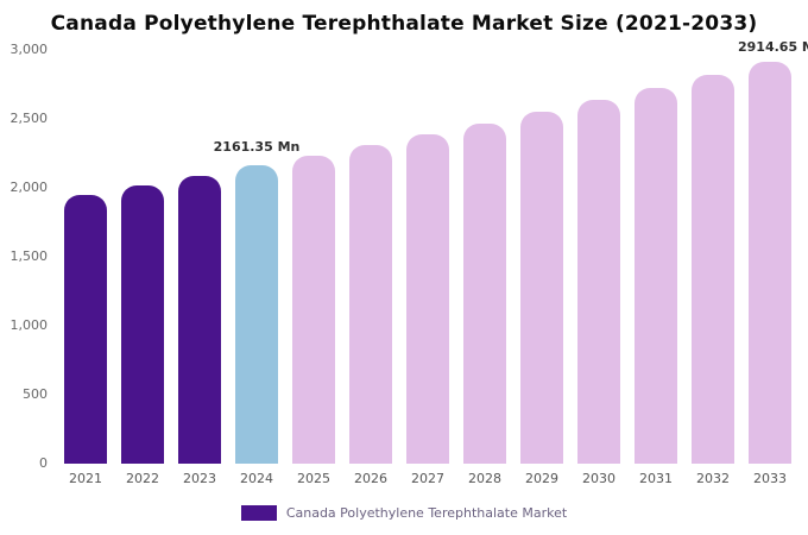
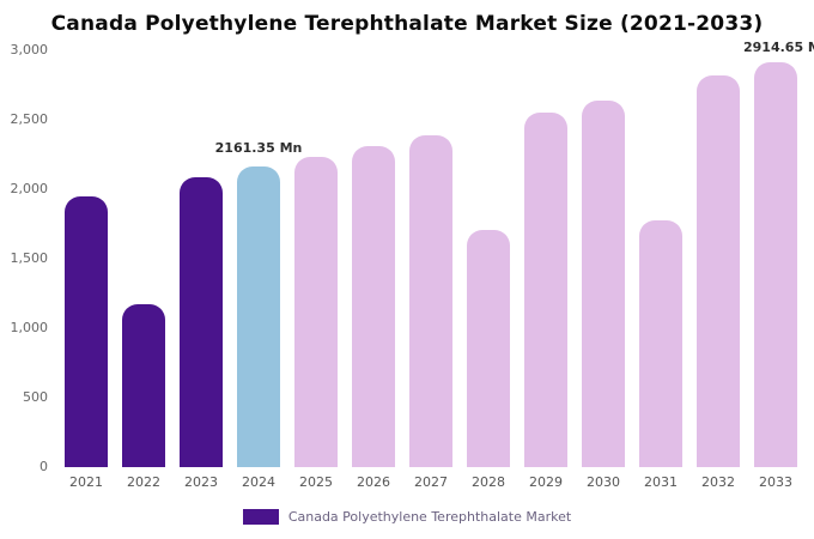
2022: 2020 -> 1170
2028: 2470 -> 1710
2031: 2730 -> 1780
